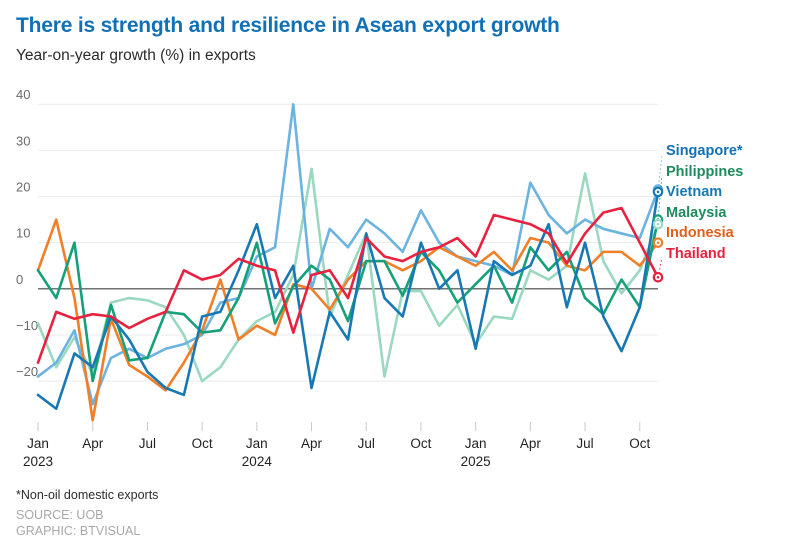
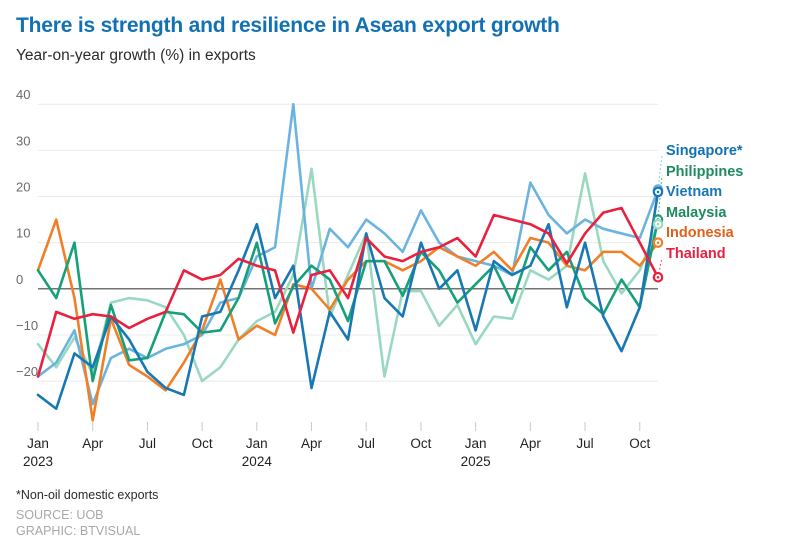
Malaysia/Jan 2023: -8 -> -12
Thailand/Jan 2023: -16 -> -19
Vietnam/Jan 2025: -13 -> -9
